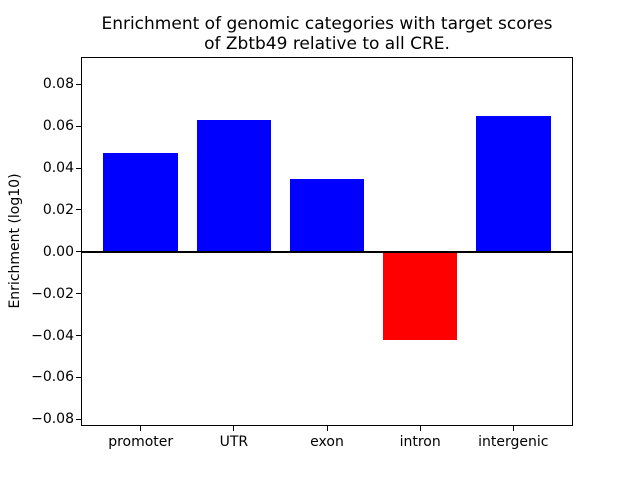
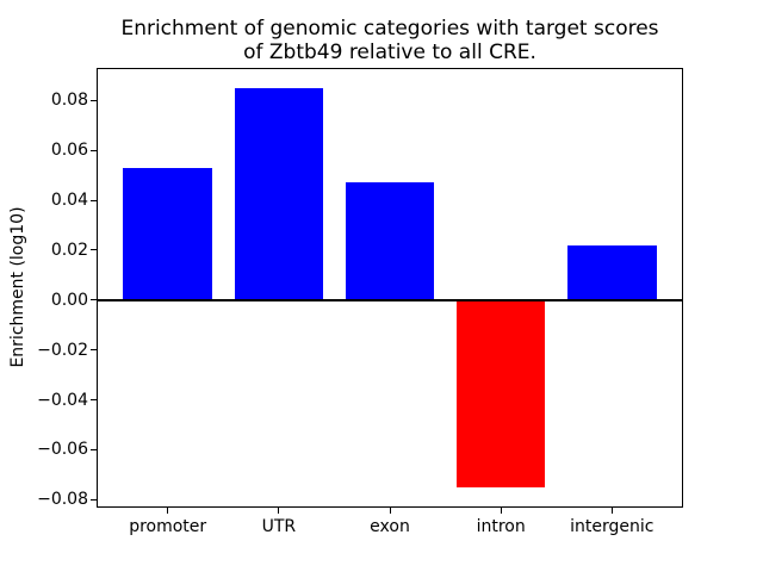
promoter: 0.047 -> 0.053
UTR: 0.063 -> 0.085
exon: 0.035 -> 0.047
intron: -0.042 -> -0.075
intergenic: 0.065 -> 0.022
